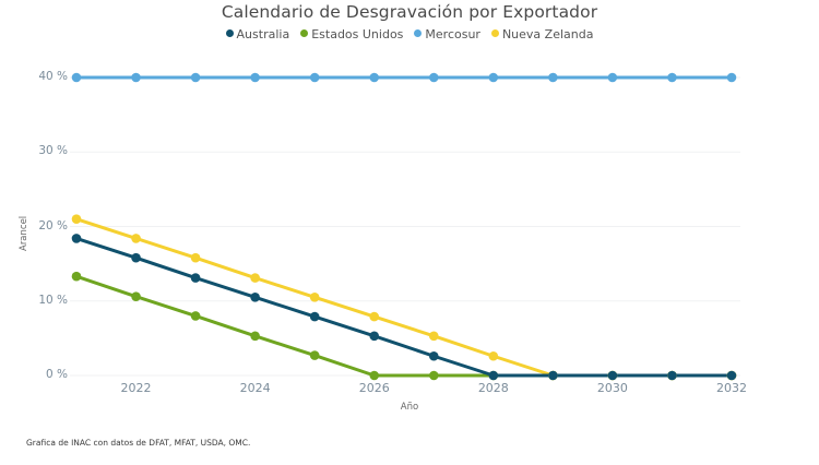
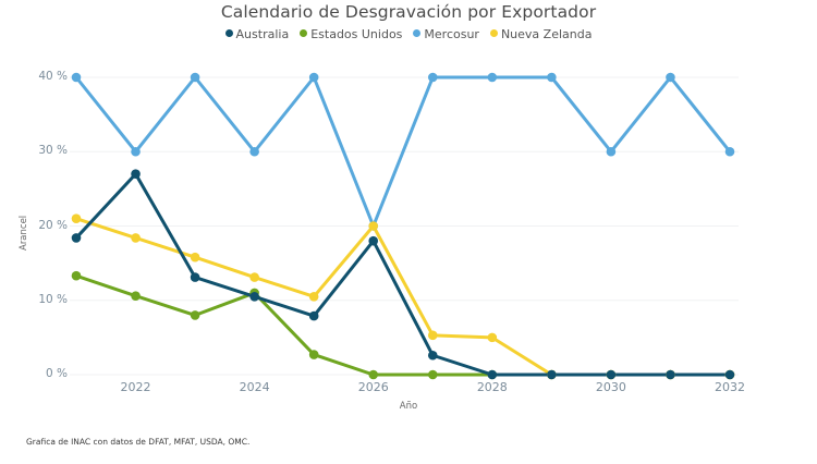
Australia/2022: 16% -> 27%
Mercosur/2022: 40% -> 30%
Estados Unidos/2024: 5% -> 11%
Mercosur/2024: 40% -> 30%
Australia/2026: 5% -> 18%
Mercosur/2026: 40% -> 20%
Nueva Zelanda/2026: 8% -> 20%
Nueva Zelanda/2028: 3% -> 5%
Mercosur/2030: 40% -> 30%
Mercosur/2032: 40% -> 30%
